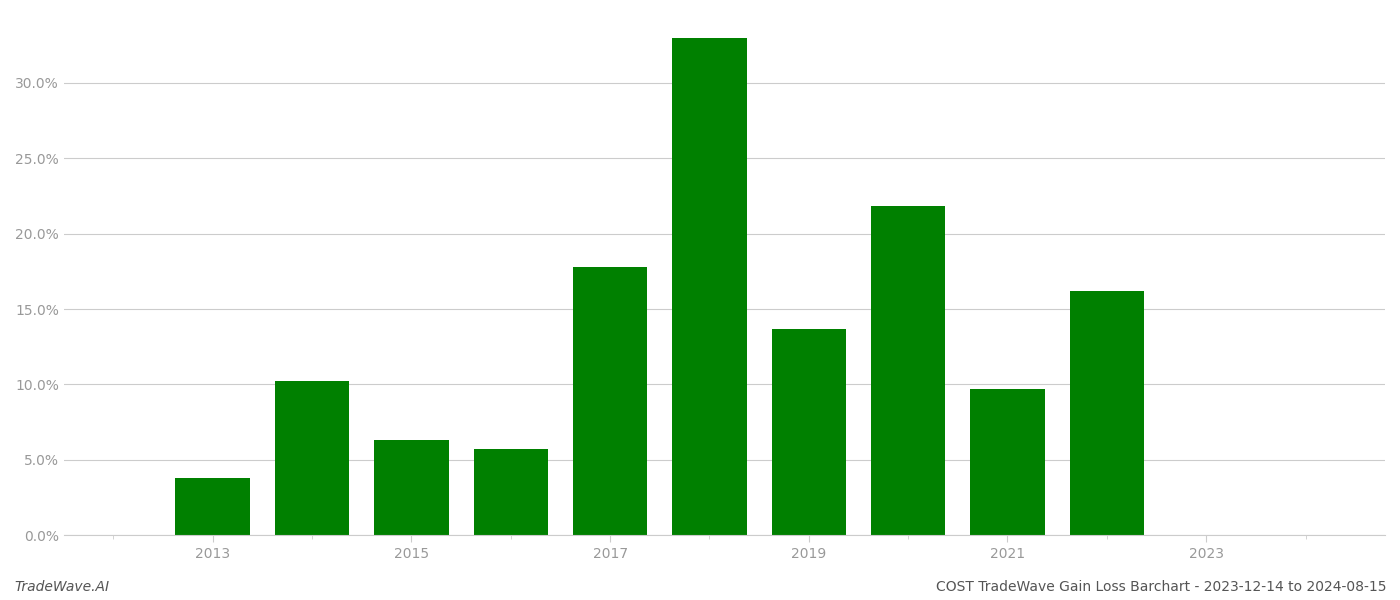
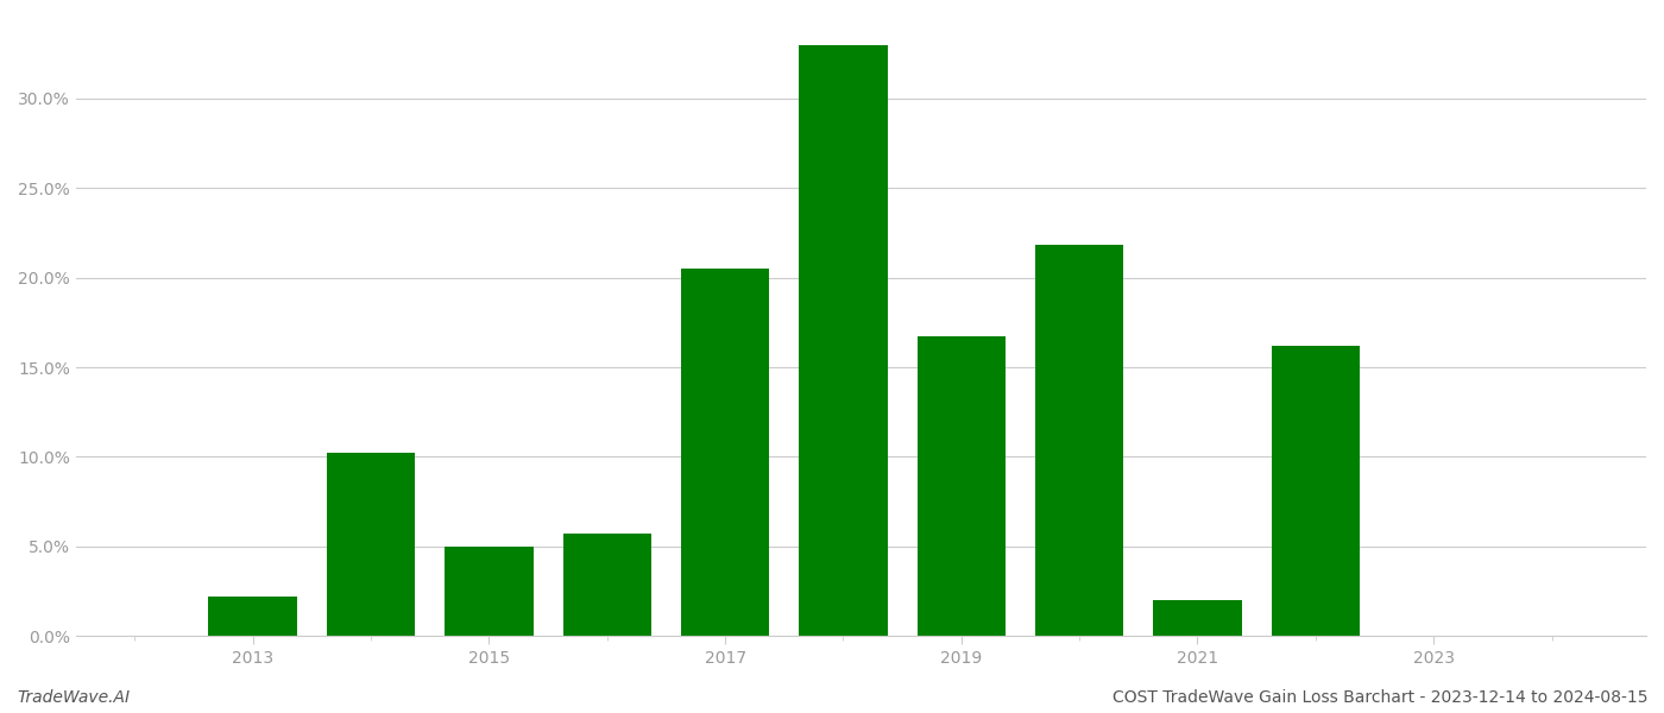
2013: 3.8% -> 2.2%
2015: 6.3% -> 5.0%
2017: 17.8% -> 20.5%
2019: 13.7% -> 16.7%
2021: 9.7% -> 2.0%
